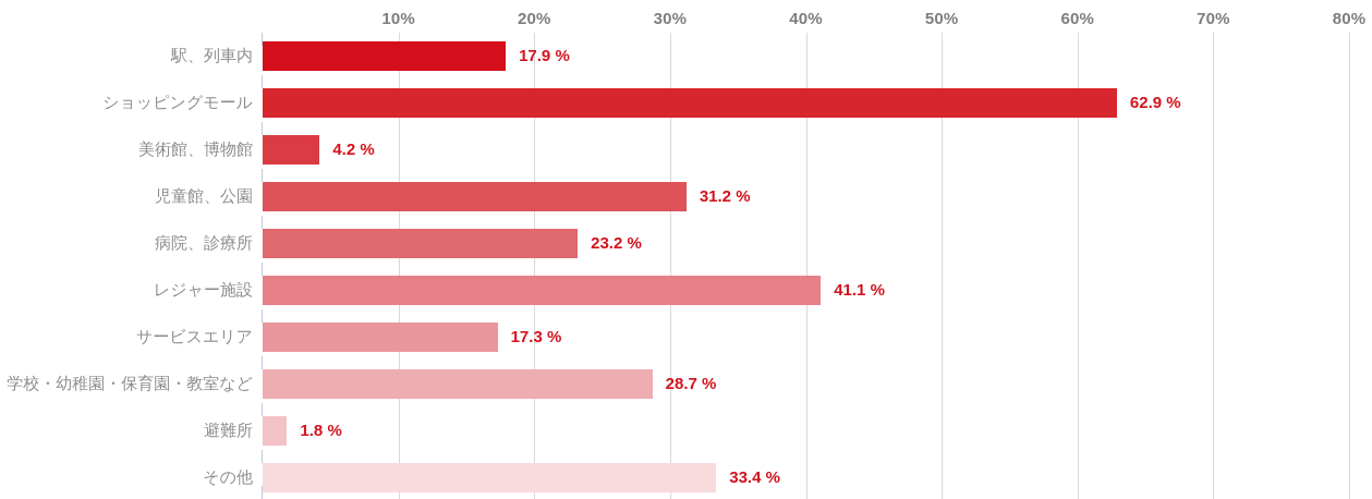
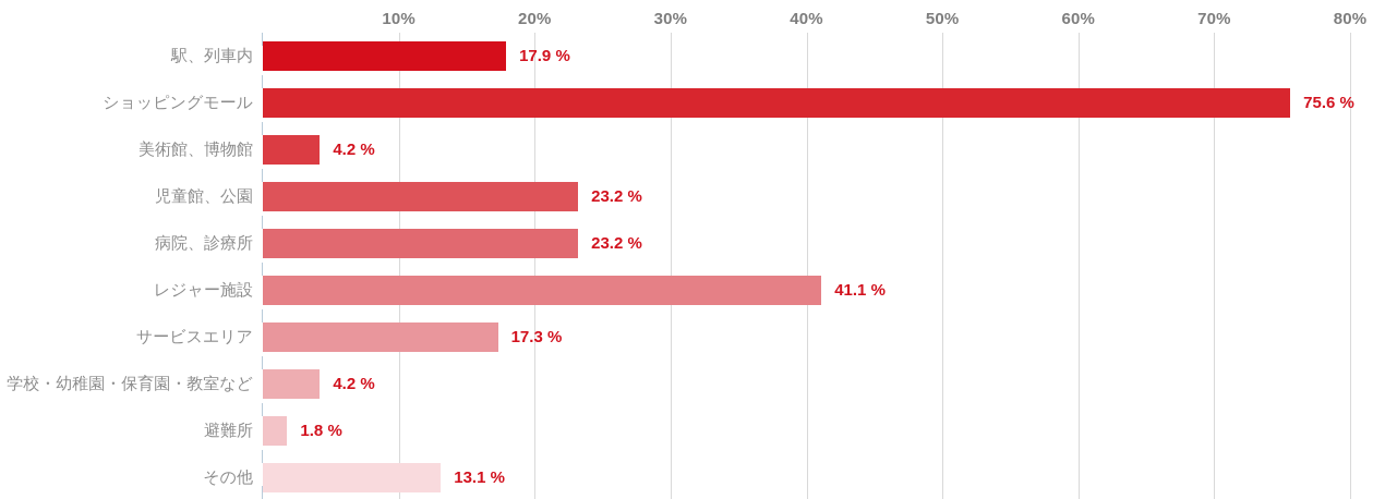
ショッピングモール: 62.9 -> 75.6
児童館、公園: 31.2 -> 23.2
学校・幼稚園・保育園・教室など: 28.7 -> 4.2
その他: 33.4 -> 13.1
